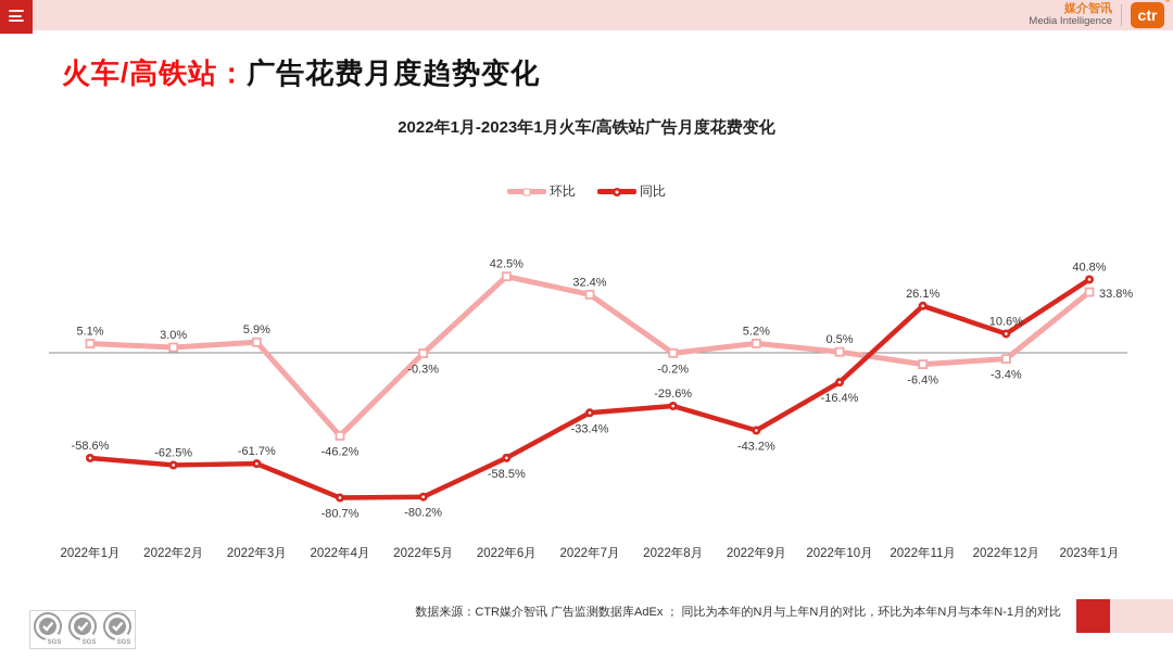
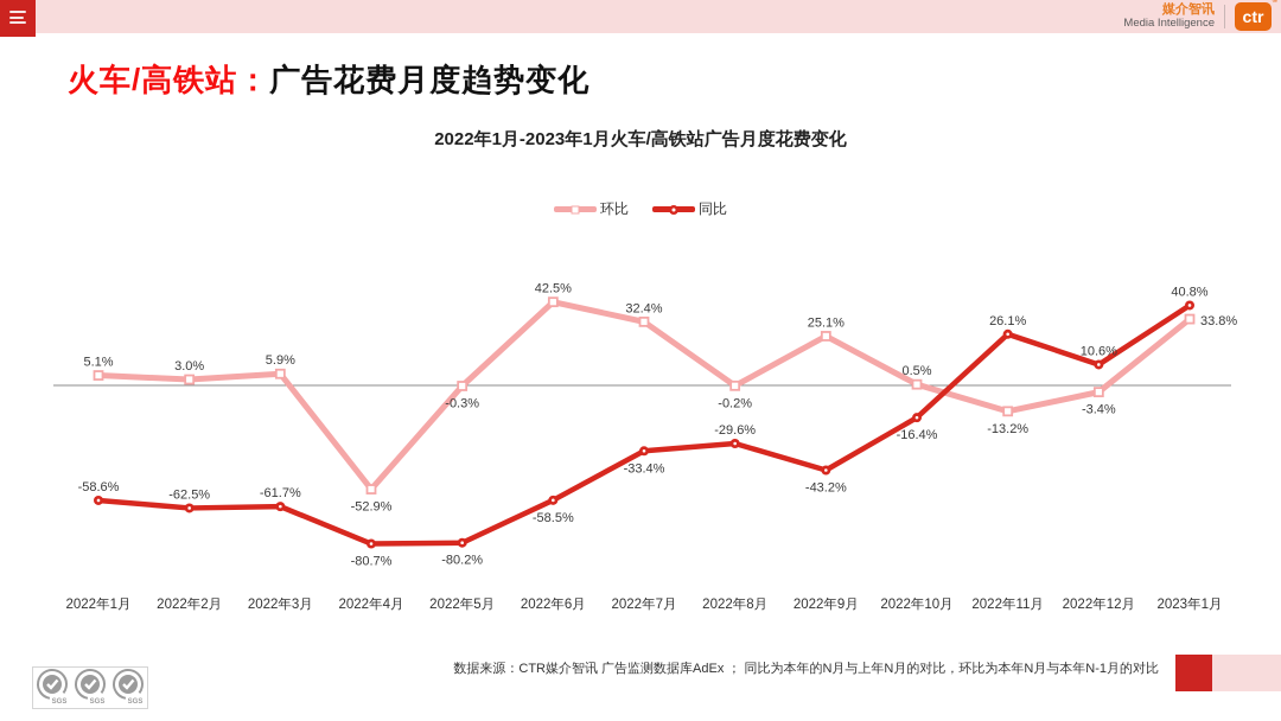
环比/2022年4月: -46.2% -> -52.9%
环比/2022年9月: 5.2% -> 25.1%
环比/2022年11月: -6.4% -> -13.2%
